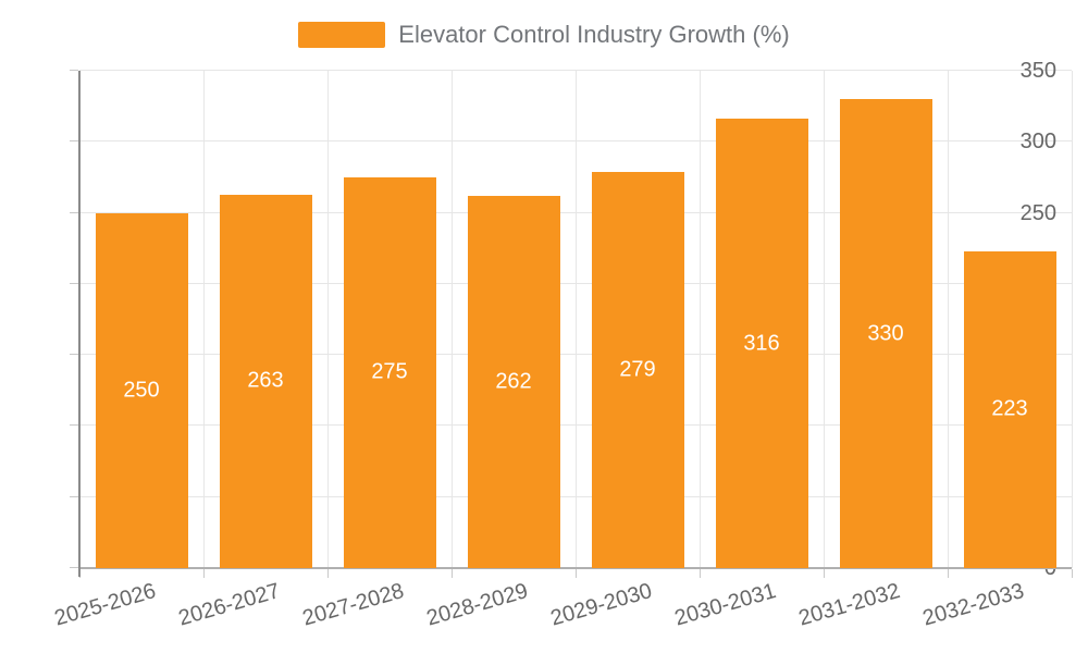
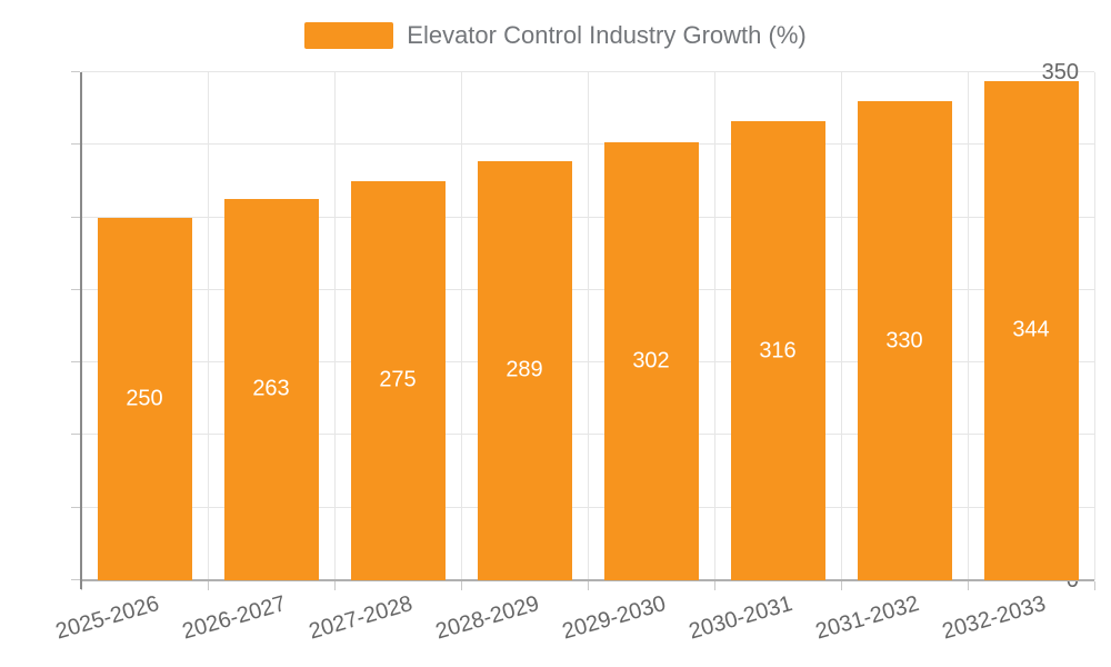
2028-2029: 262 -> 289
2029-2030: 279 -> 302
2032-2033: 223 -> 344
